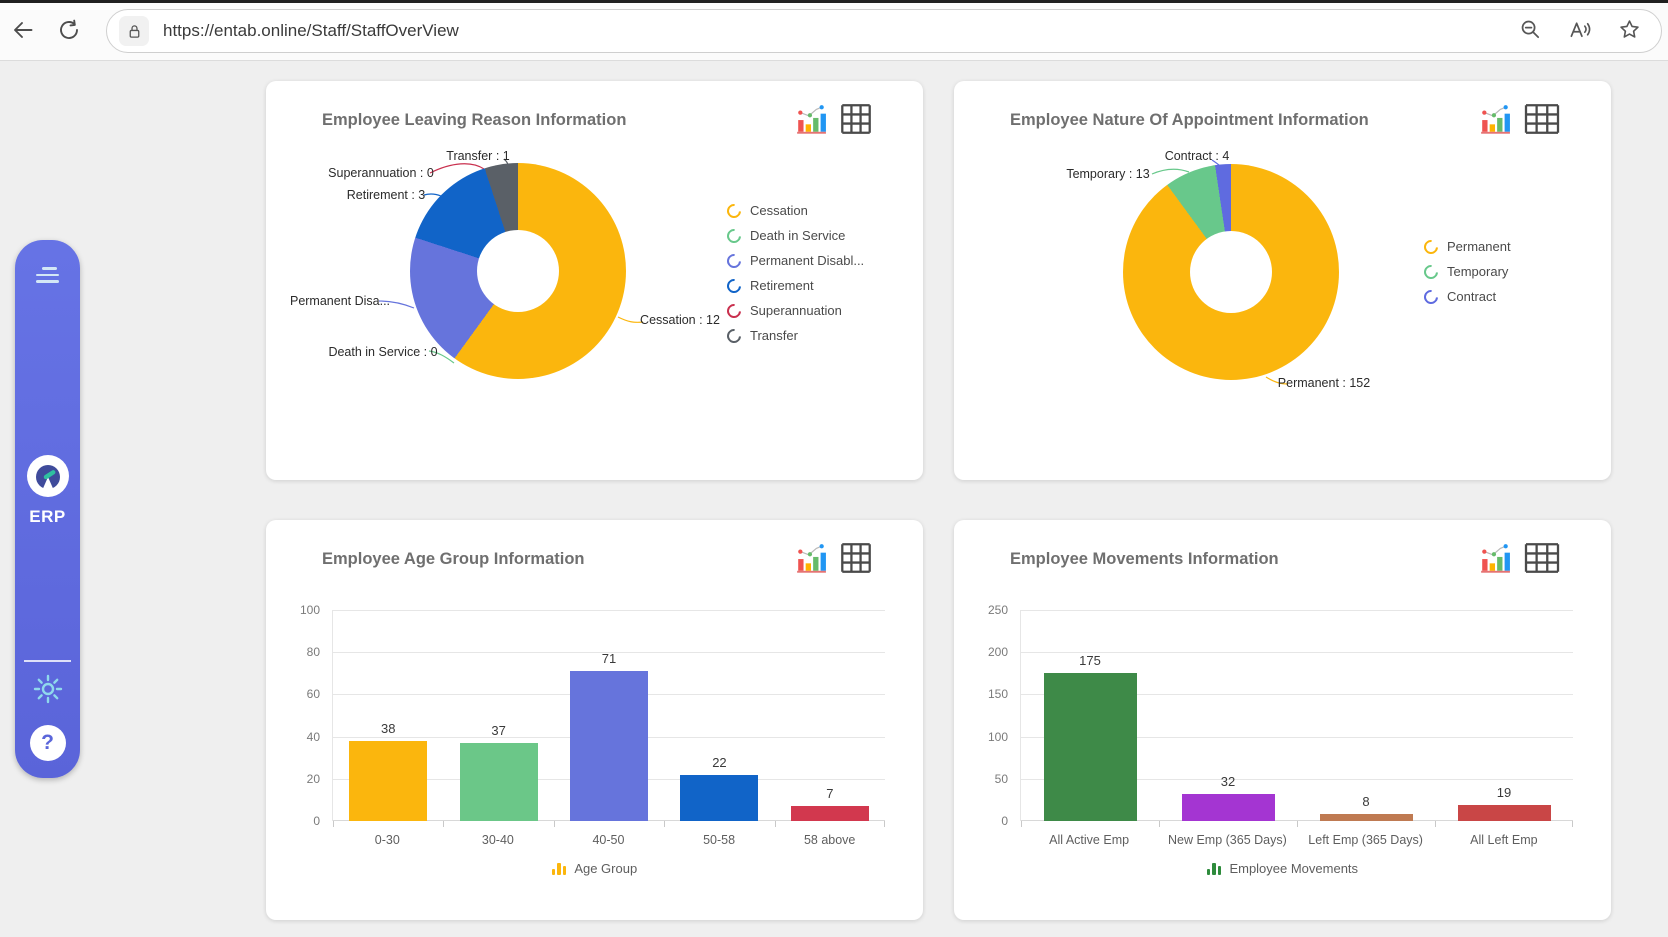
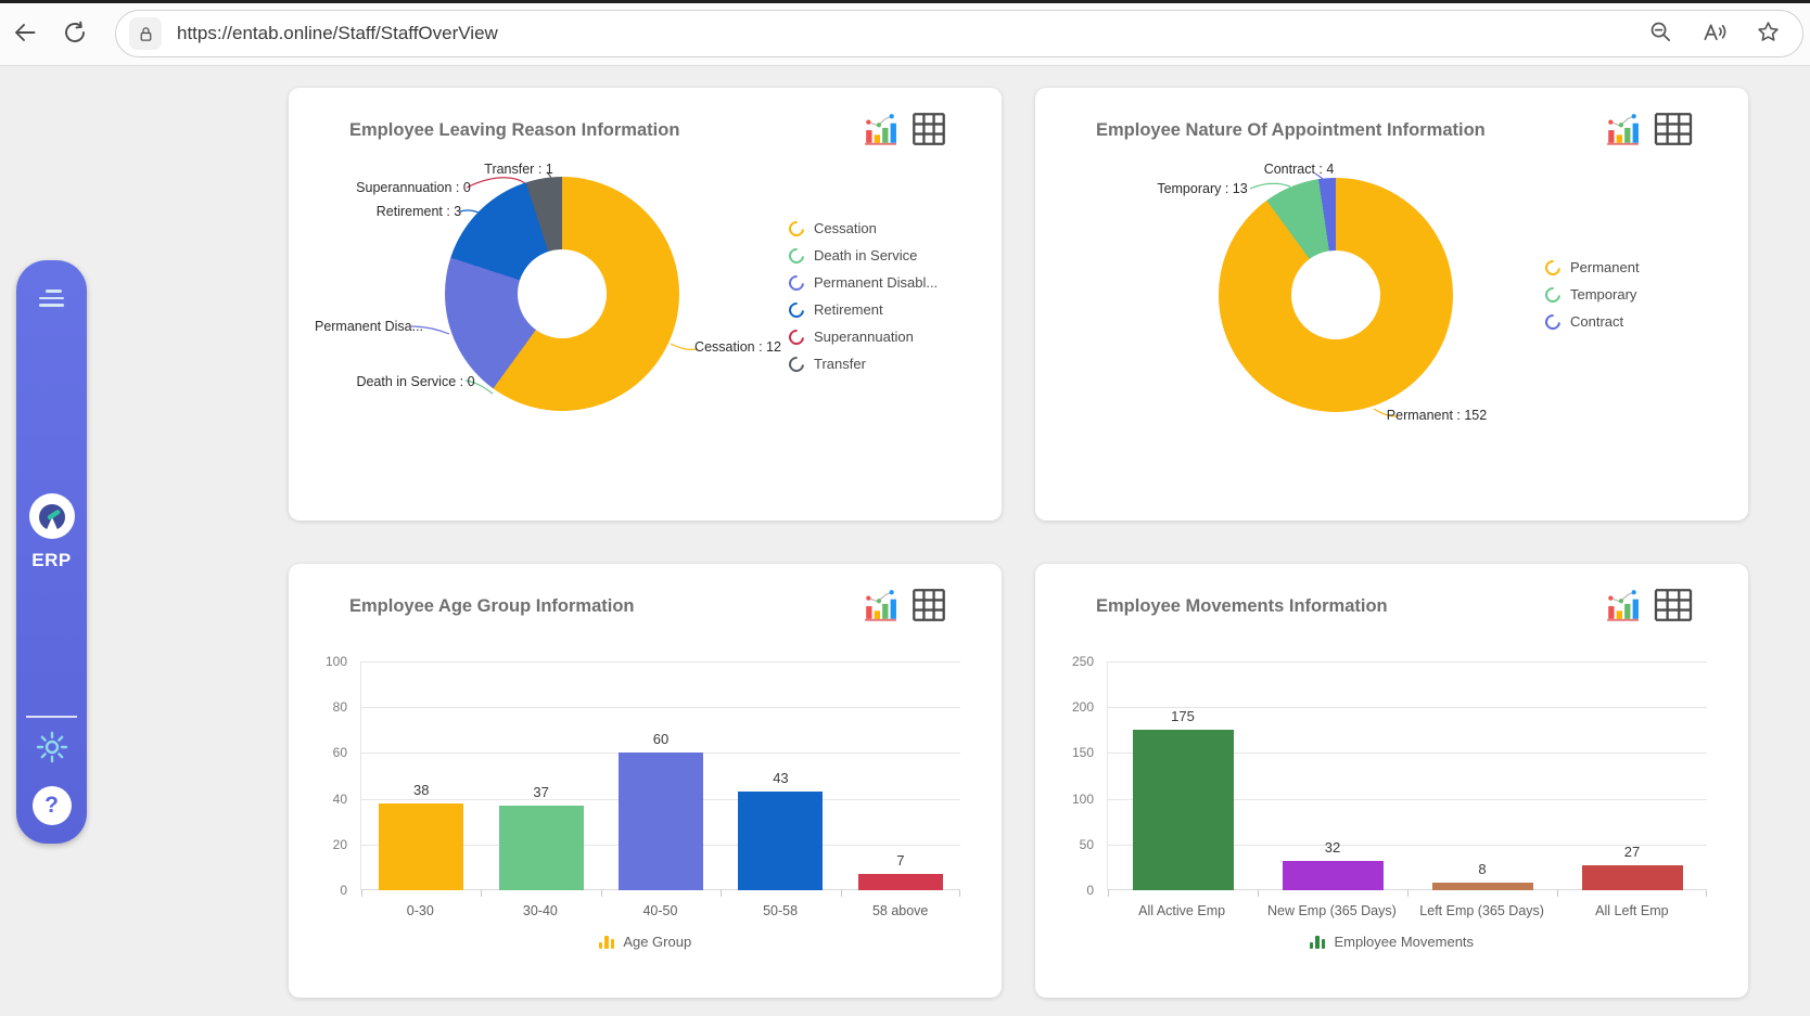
Employee Age Group Information/40-50: 71 -> 60
Employee Age Group Information/50-58: 22 -> 43
Employee Movements Information/All Left Emp: 19 -> 27
